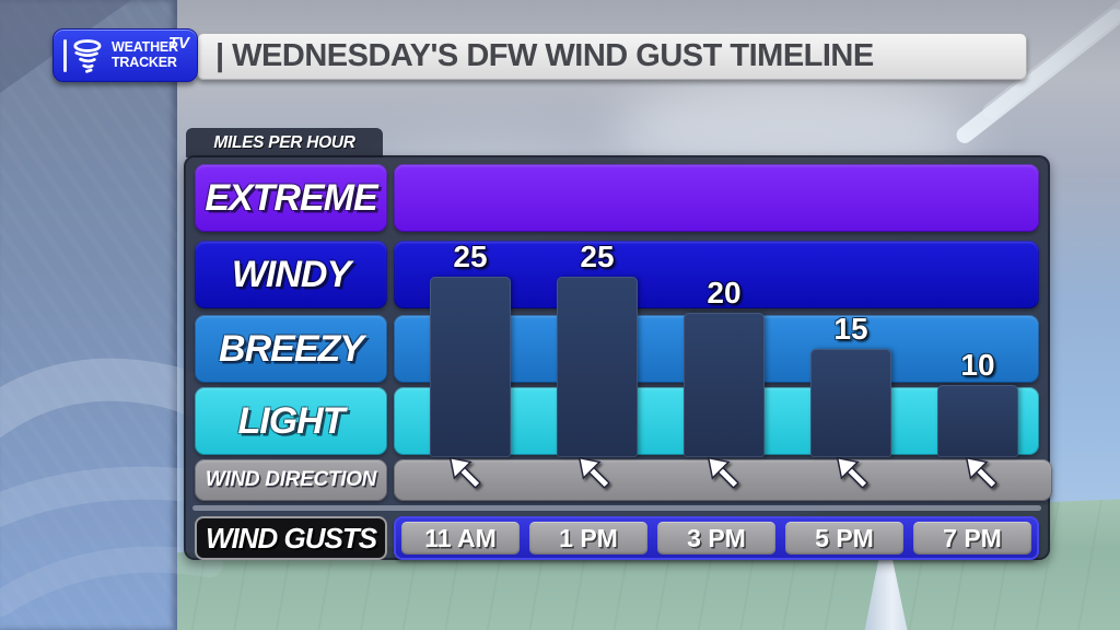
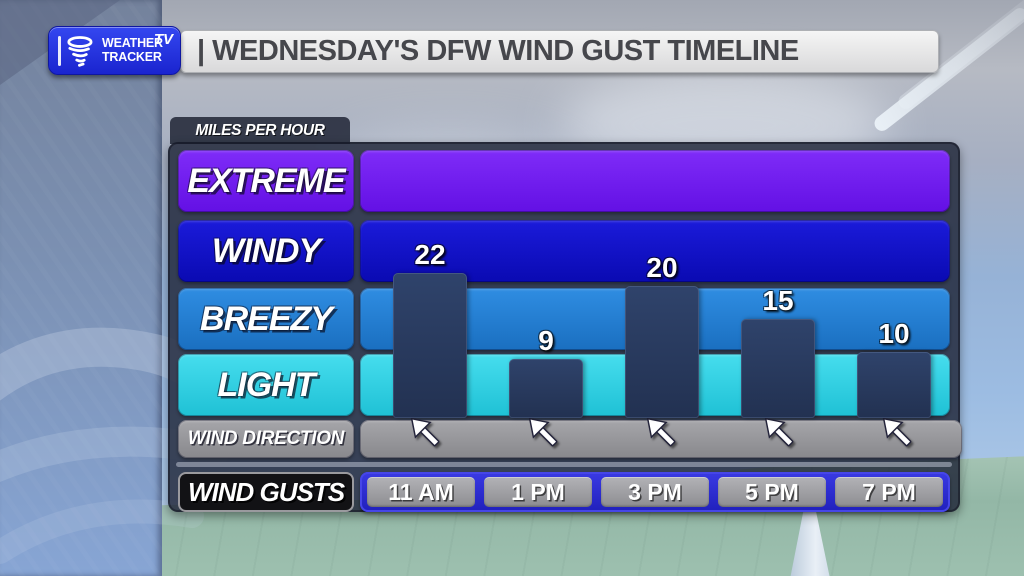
11 AM: 25 -> 22
1 PM: 25 -> 9
